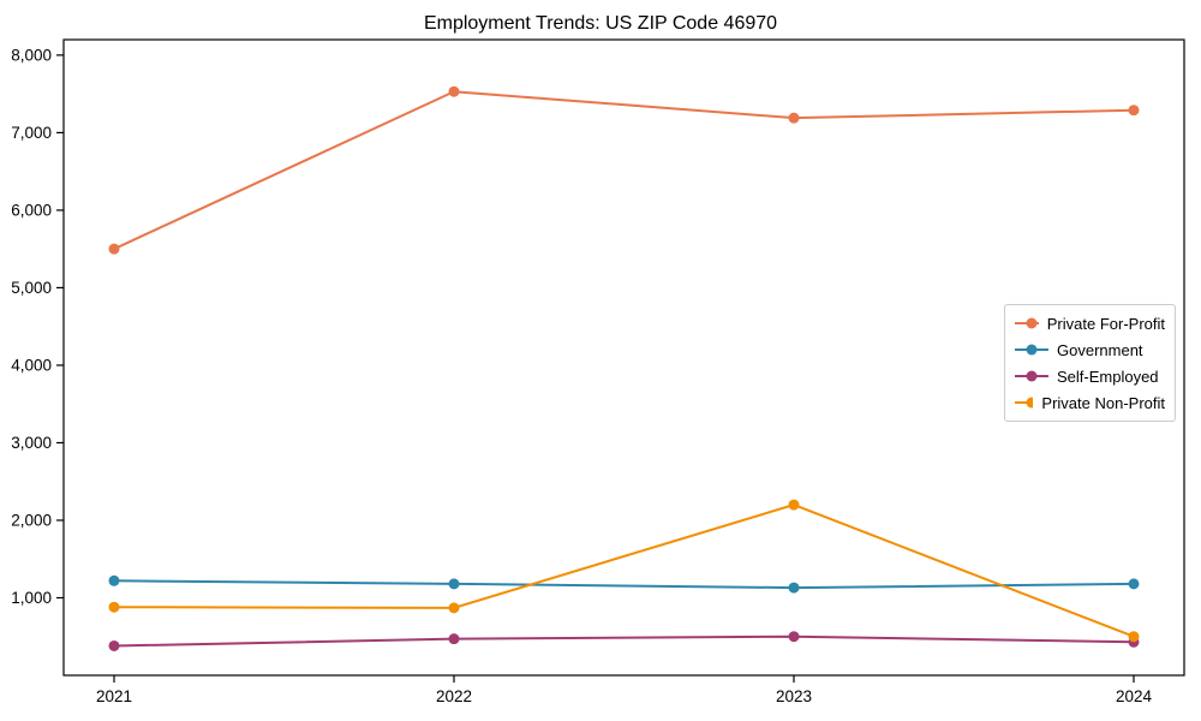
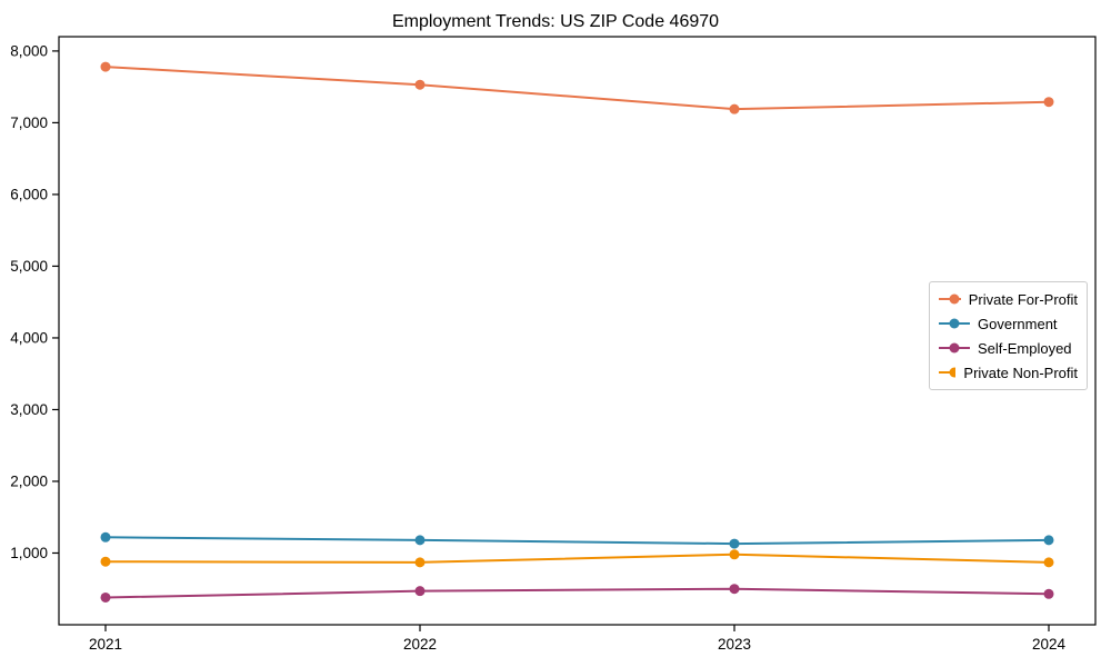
Private For-Profit/2021: 5500 -> 7800
Private Non-Profit/2023: 2200 -> 1000
Private Non-Profit/2024: 500 -> 900
